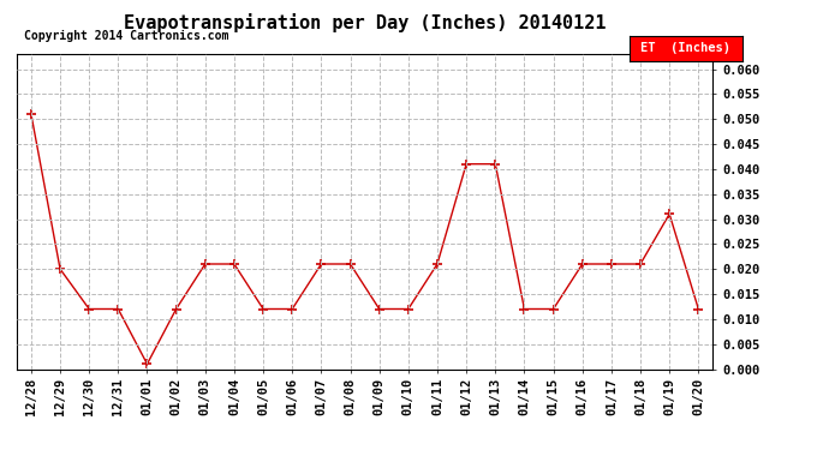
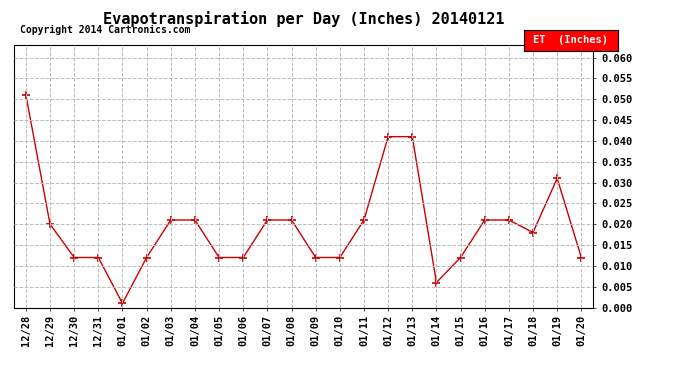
01/14: 0.012 -> 0.006
01/18: 0.021 -> 0.018
